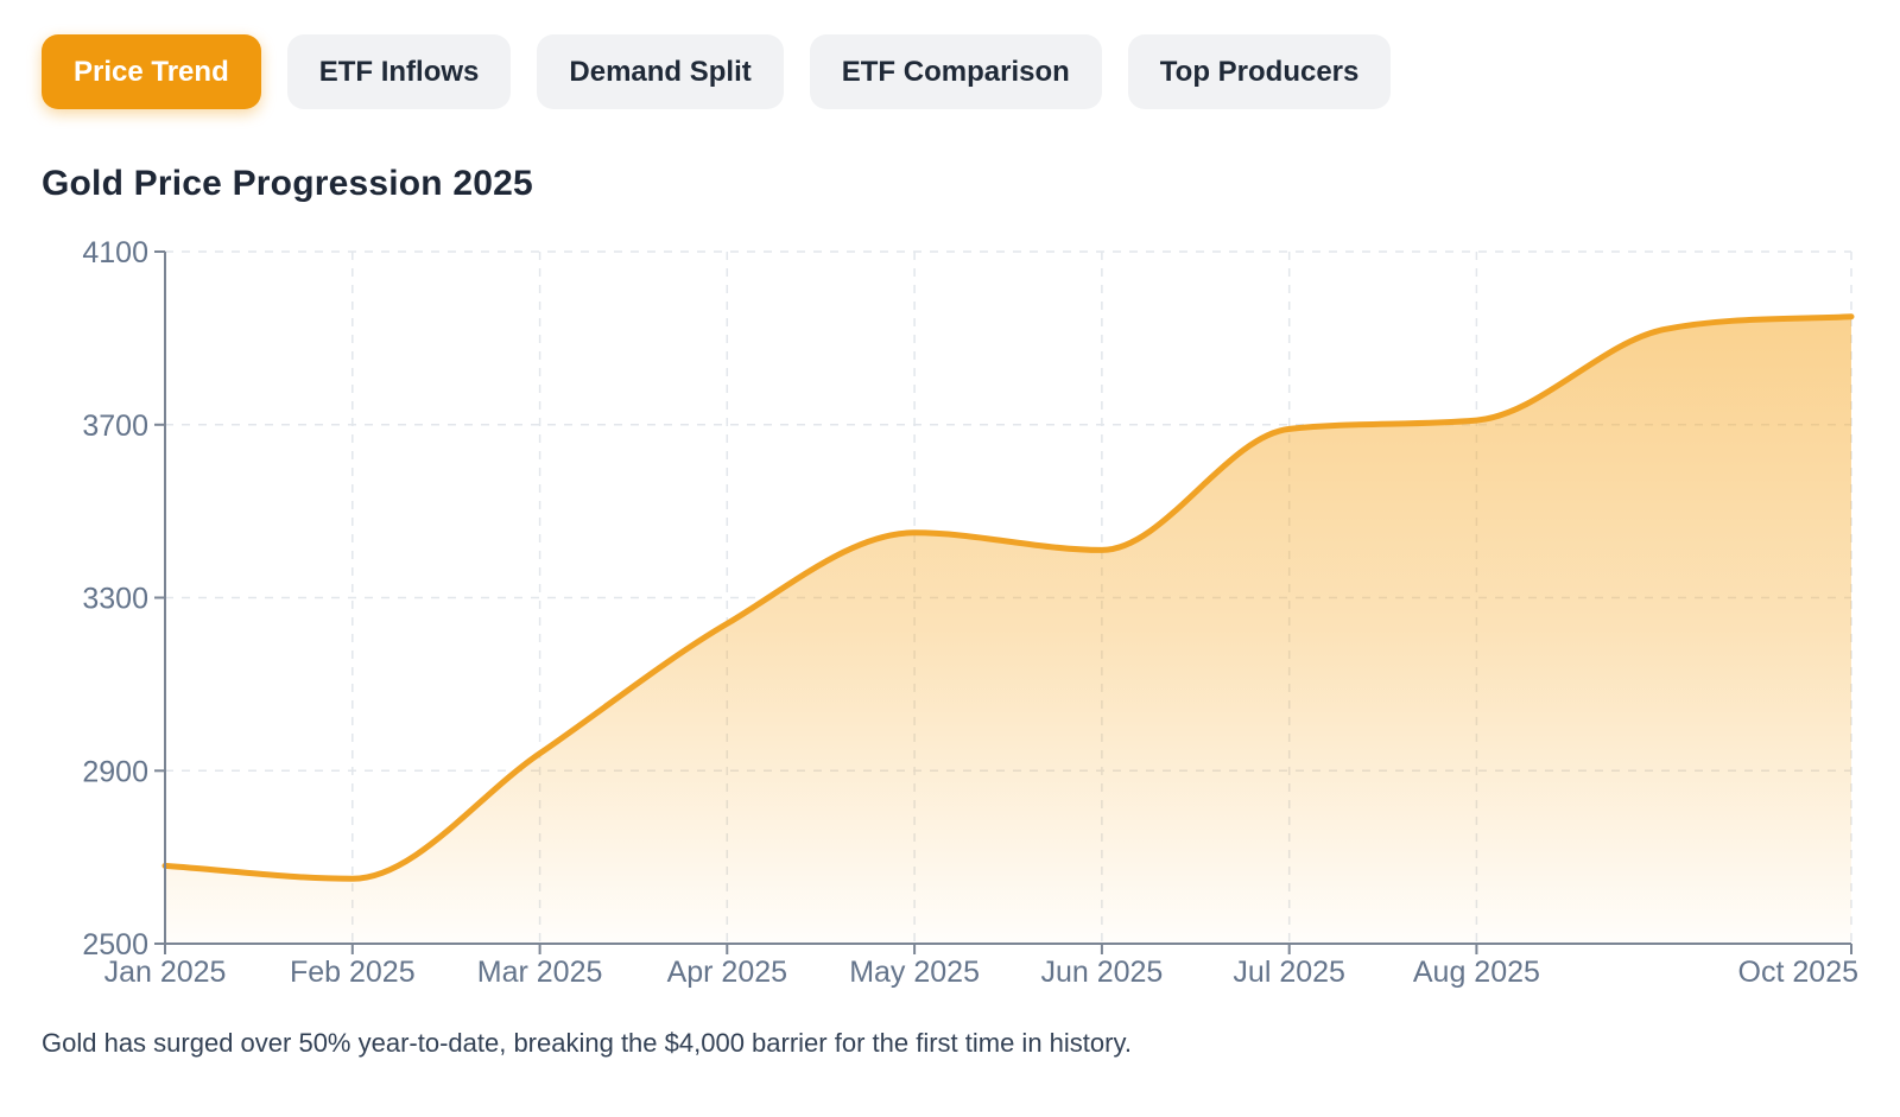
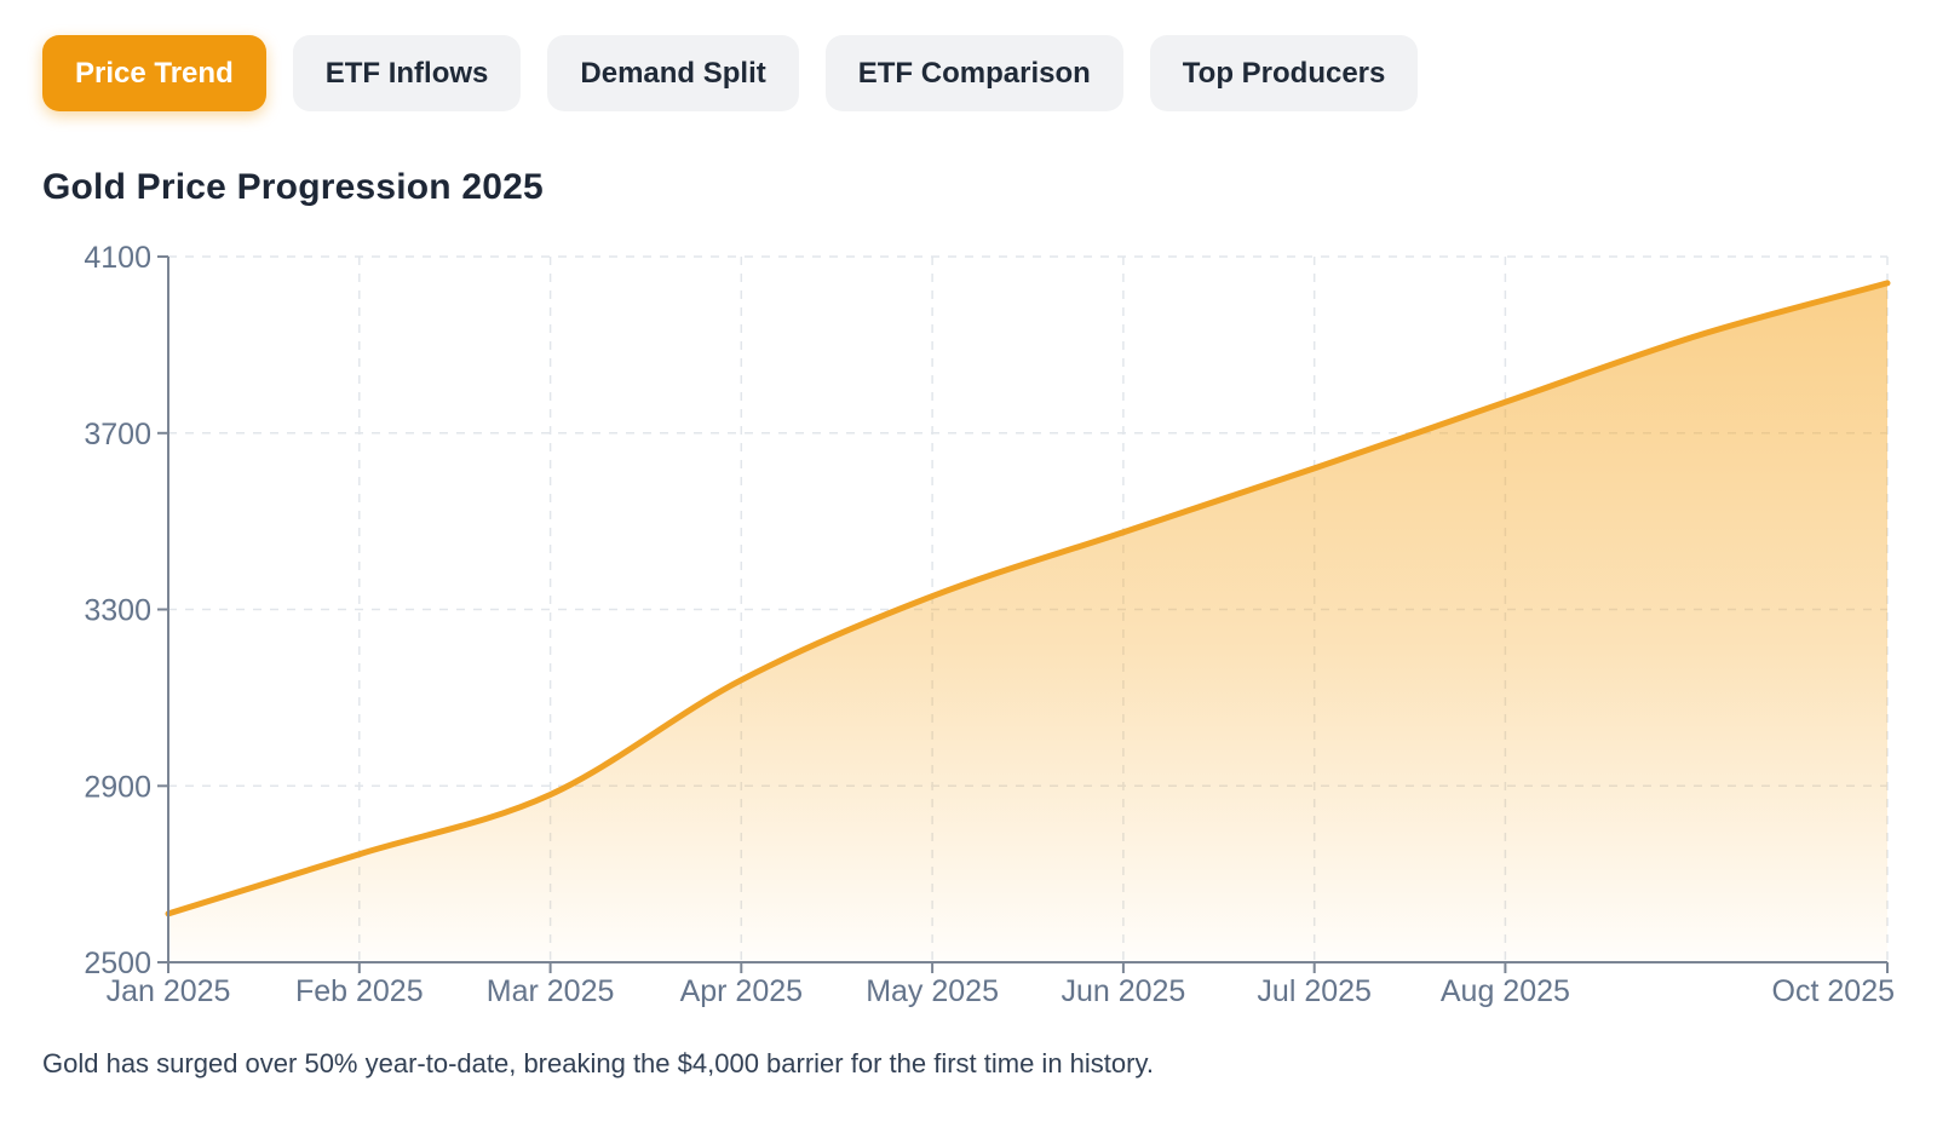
Jan 2025: 2680 -> 2610
Feb 2025: 2650 -> 2740
Mar 2025: 2940 -> 2880
Apr 2025: 3240 -> 3140
May 2025: 3450 -> 3330
Jun 2025: 3410 -> 3480
Jul 2025: 3690 -> 3620
Aug 2025: 3710 -> 3770
Oct 2025: 3950 -> 4040
